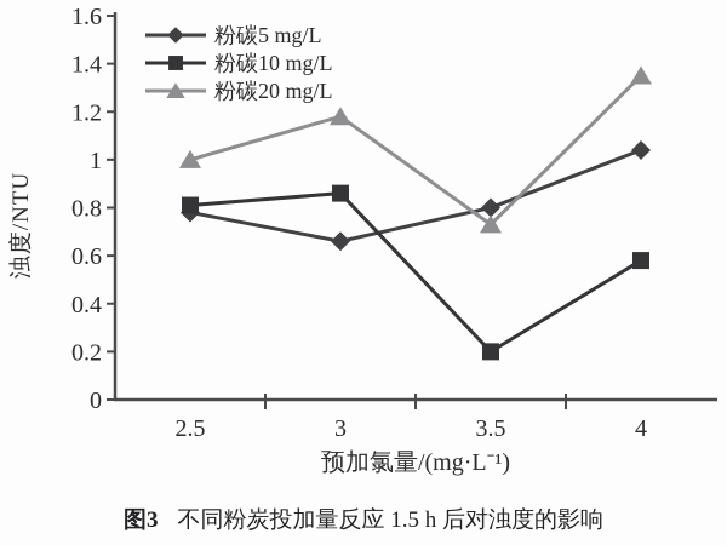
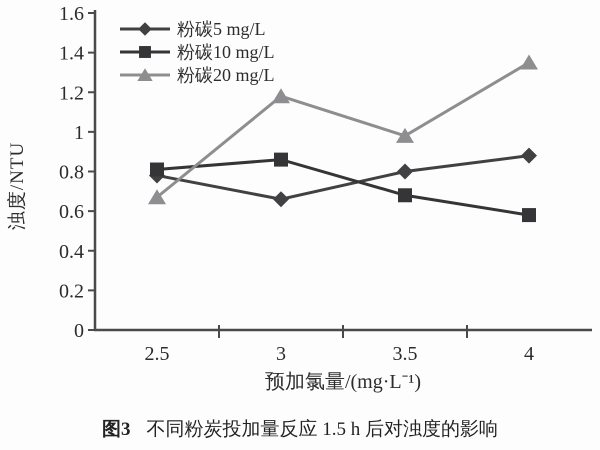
粉碳20 mg/L/2.5: 1.00 -> 0.67
粉碳10 mg/L/3.5: 0.20 -> 0.68
粉碳20 mg/L/3.5: 0.73 -> 0.98
粉碳5 mg/L/4: 1.04 -> 0.88
